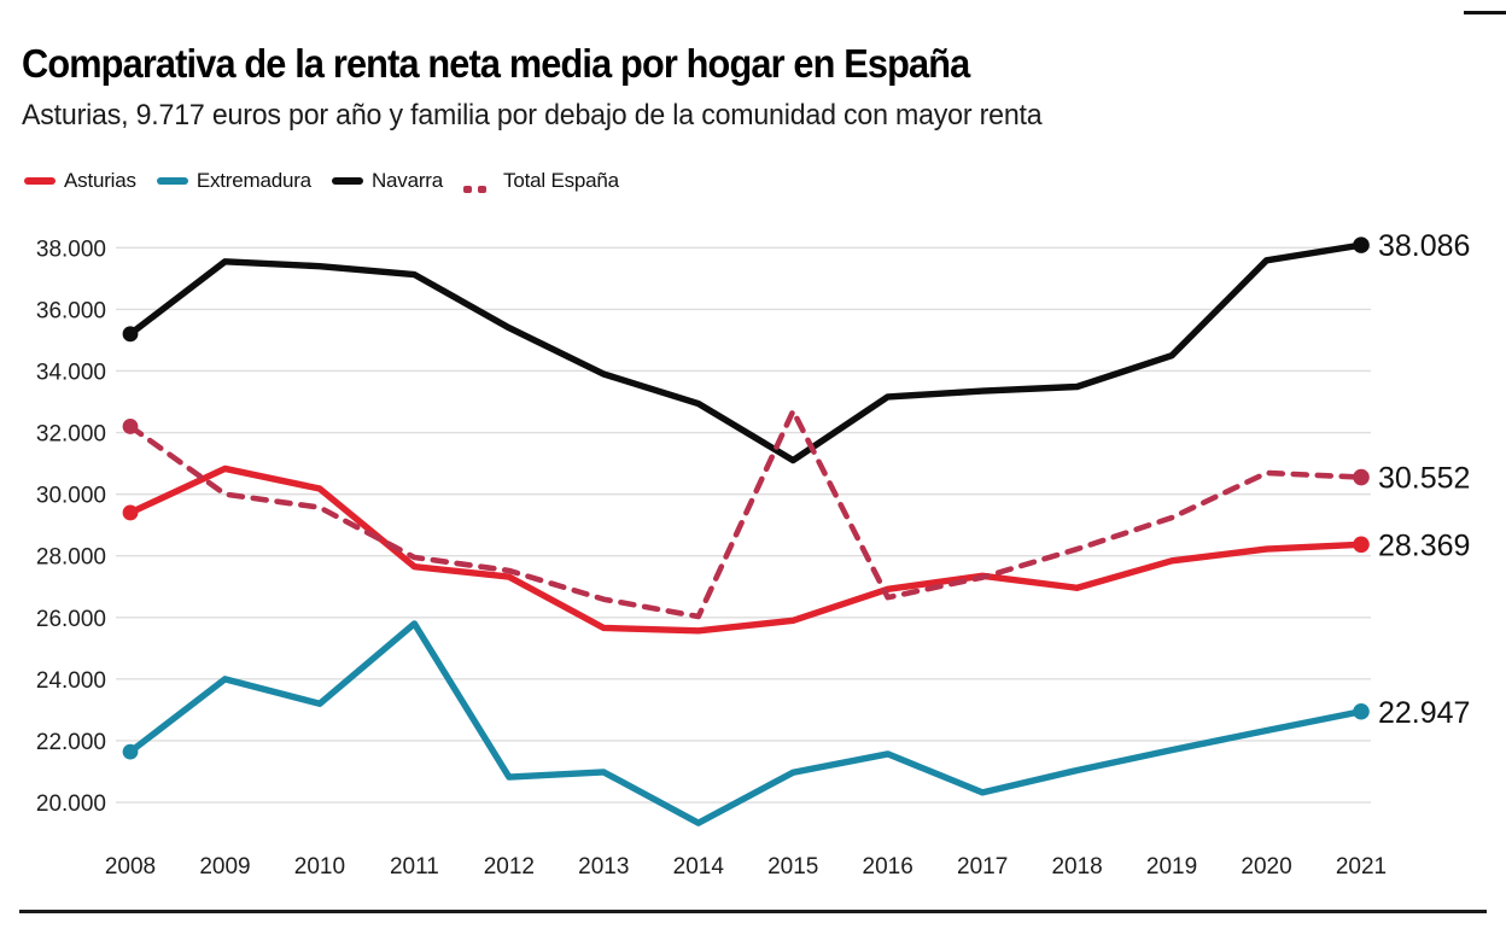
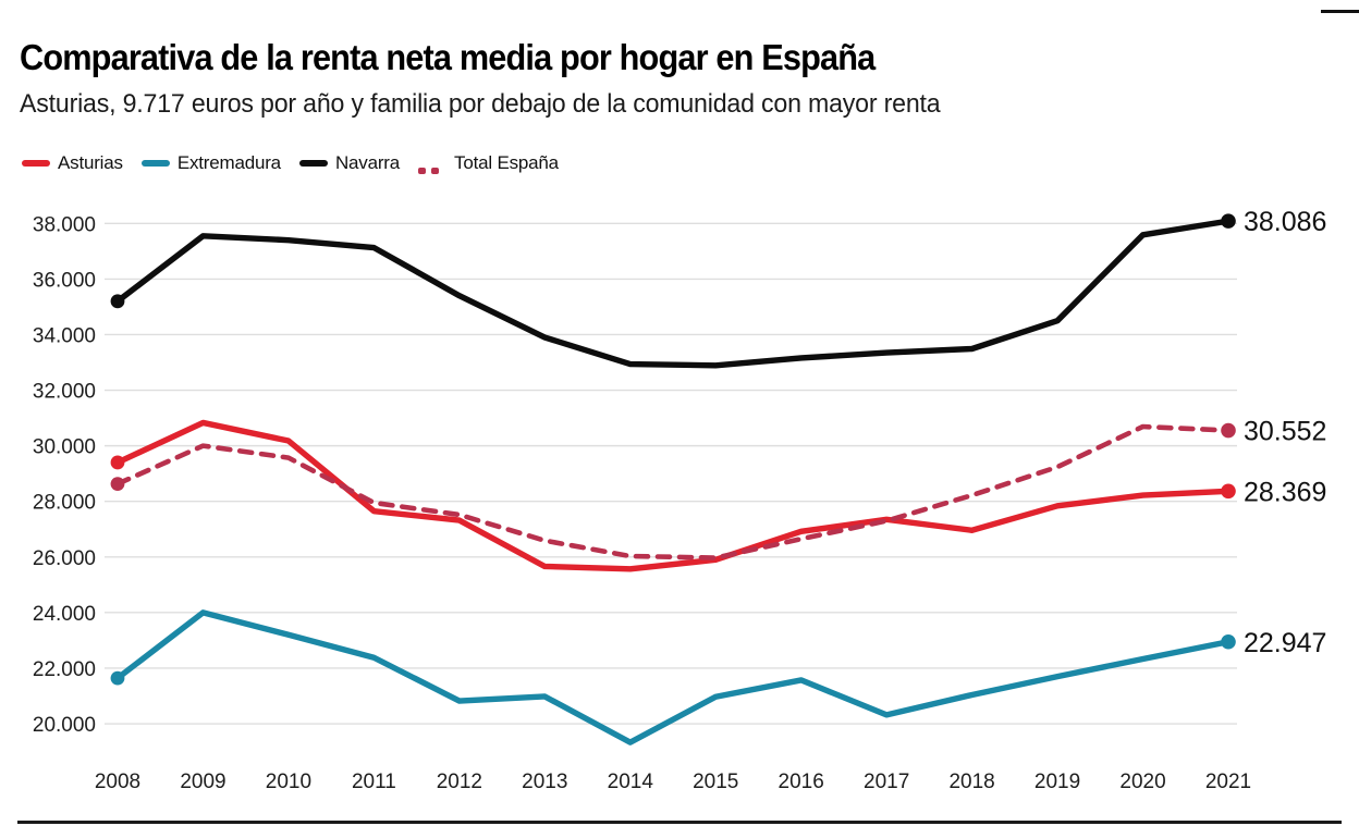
Total España/2008: 32200 -> 28600
Extremadura/2011: 25800 -> 22400
Navarra/2015: 31100 -> 32900
Total España/2015: 32700 -> 26000
